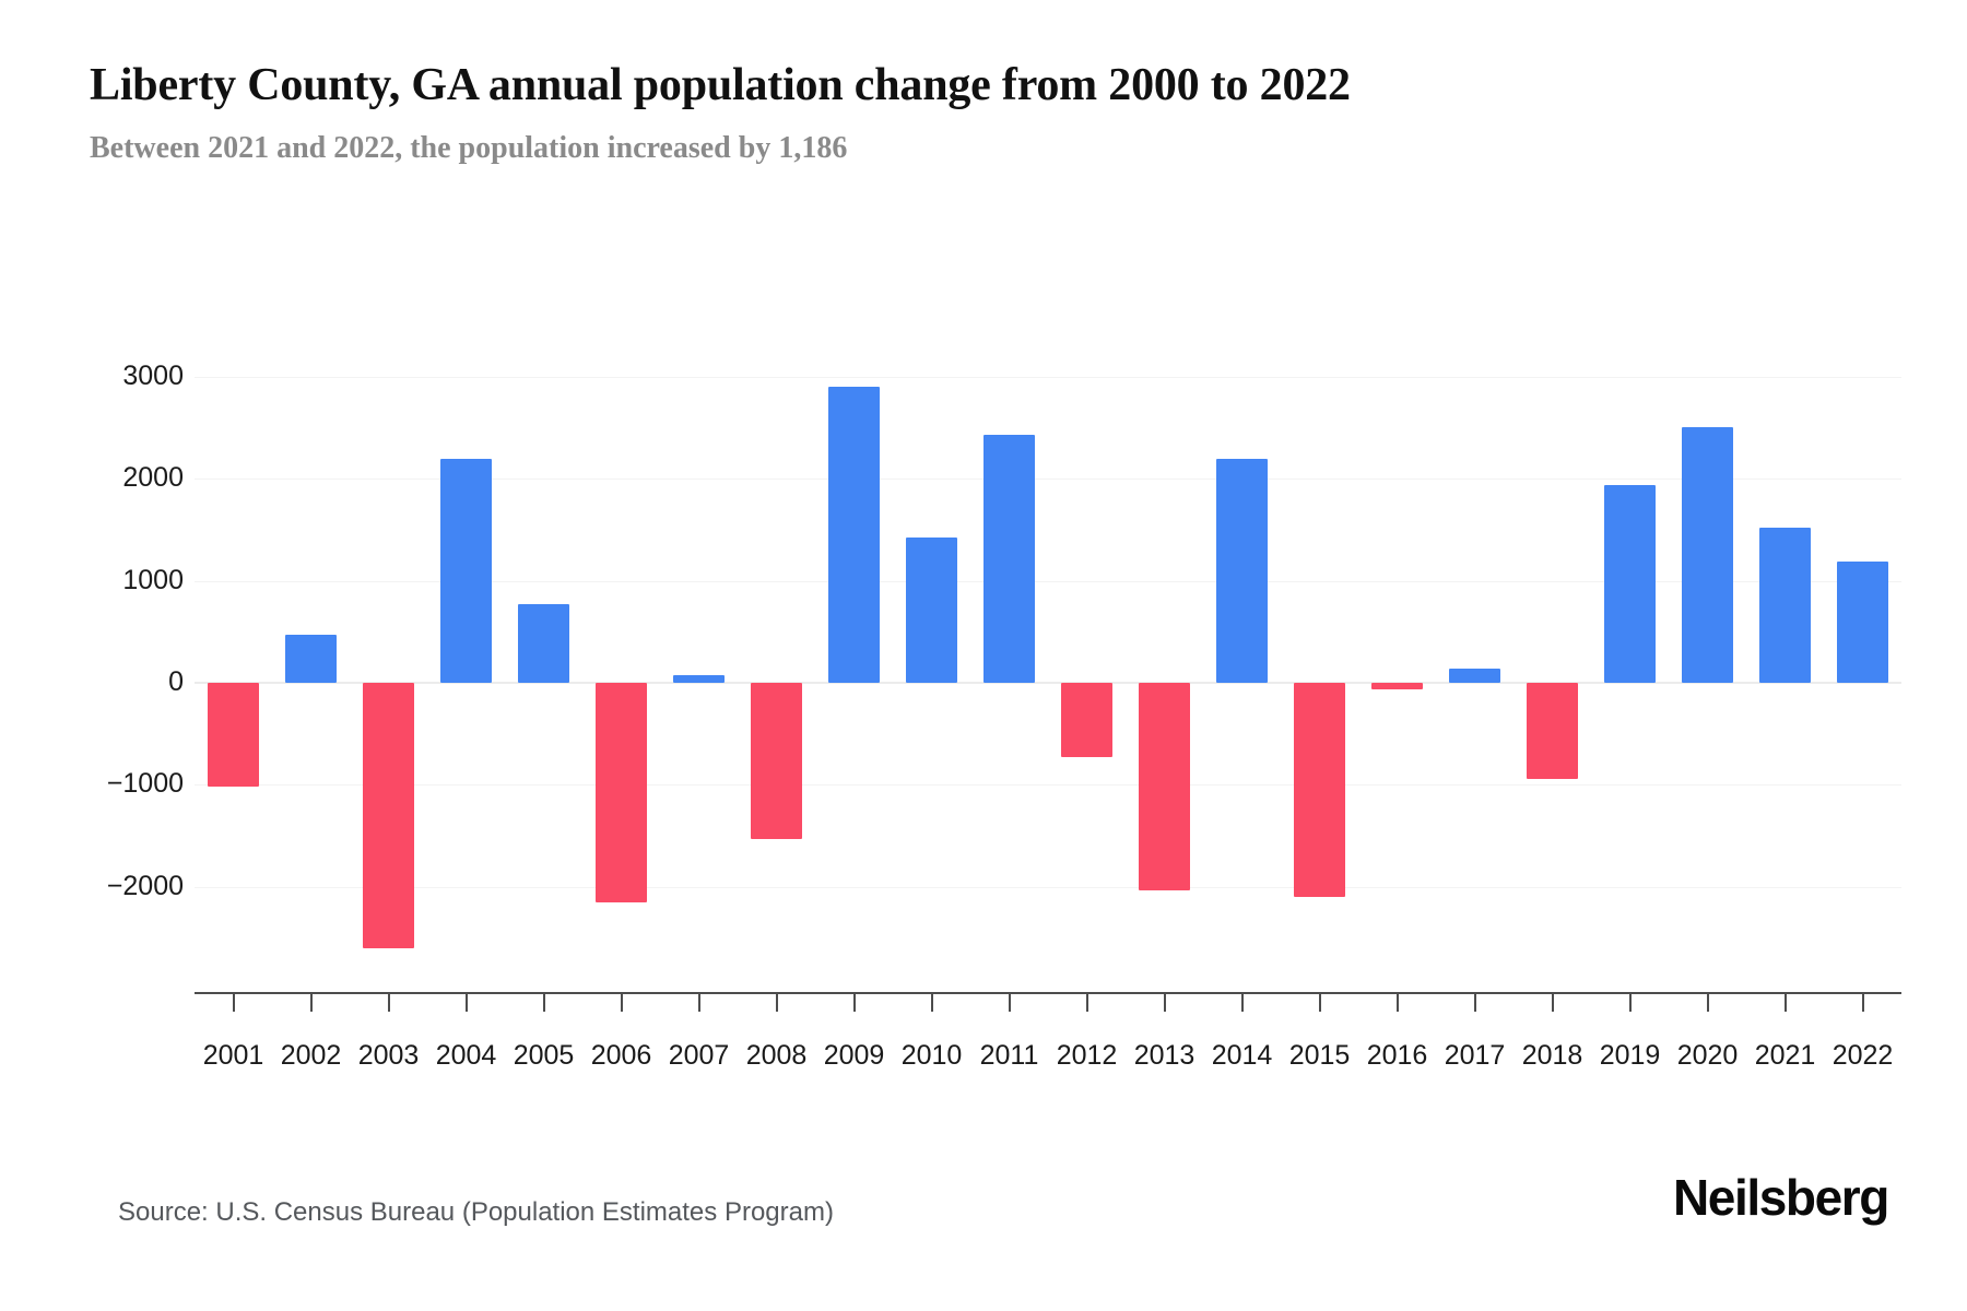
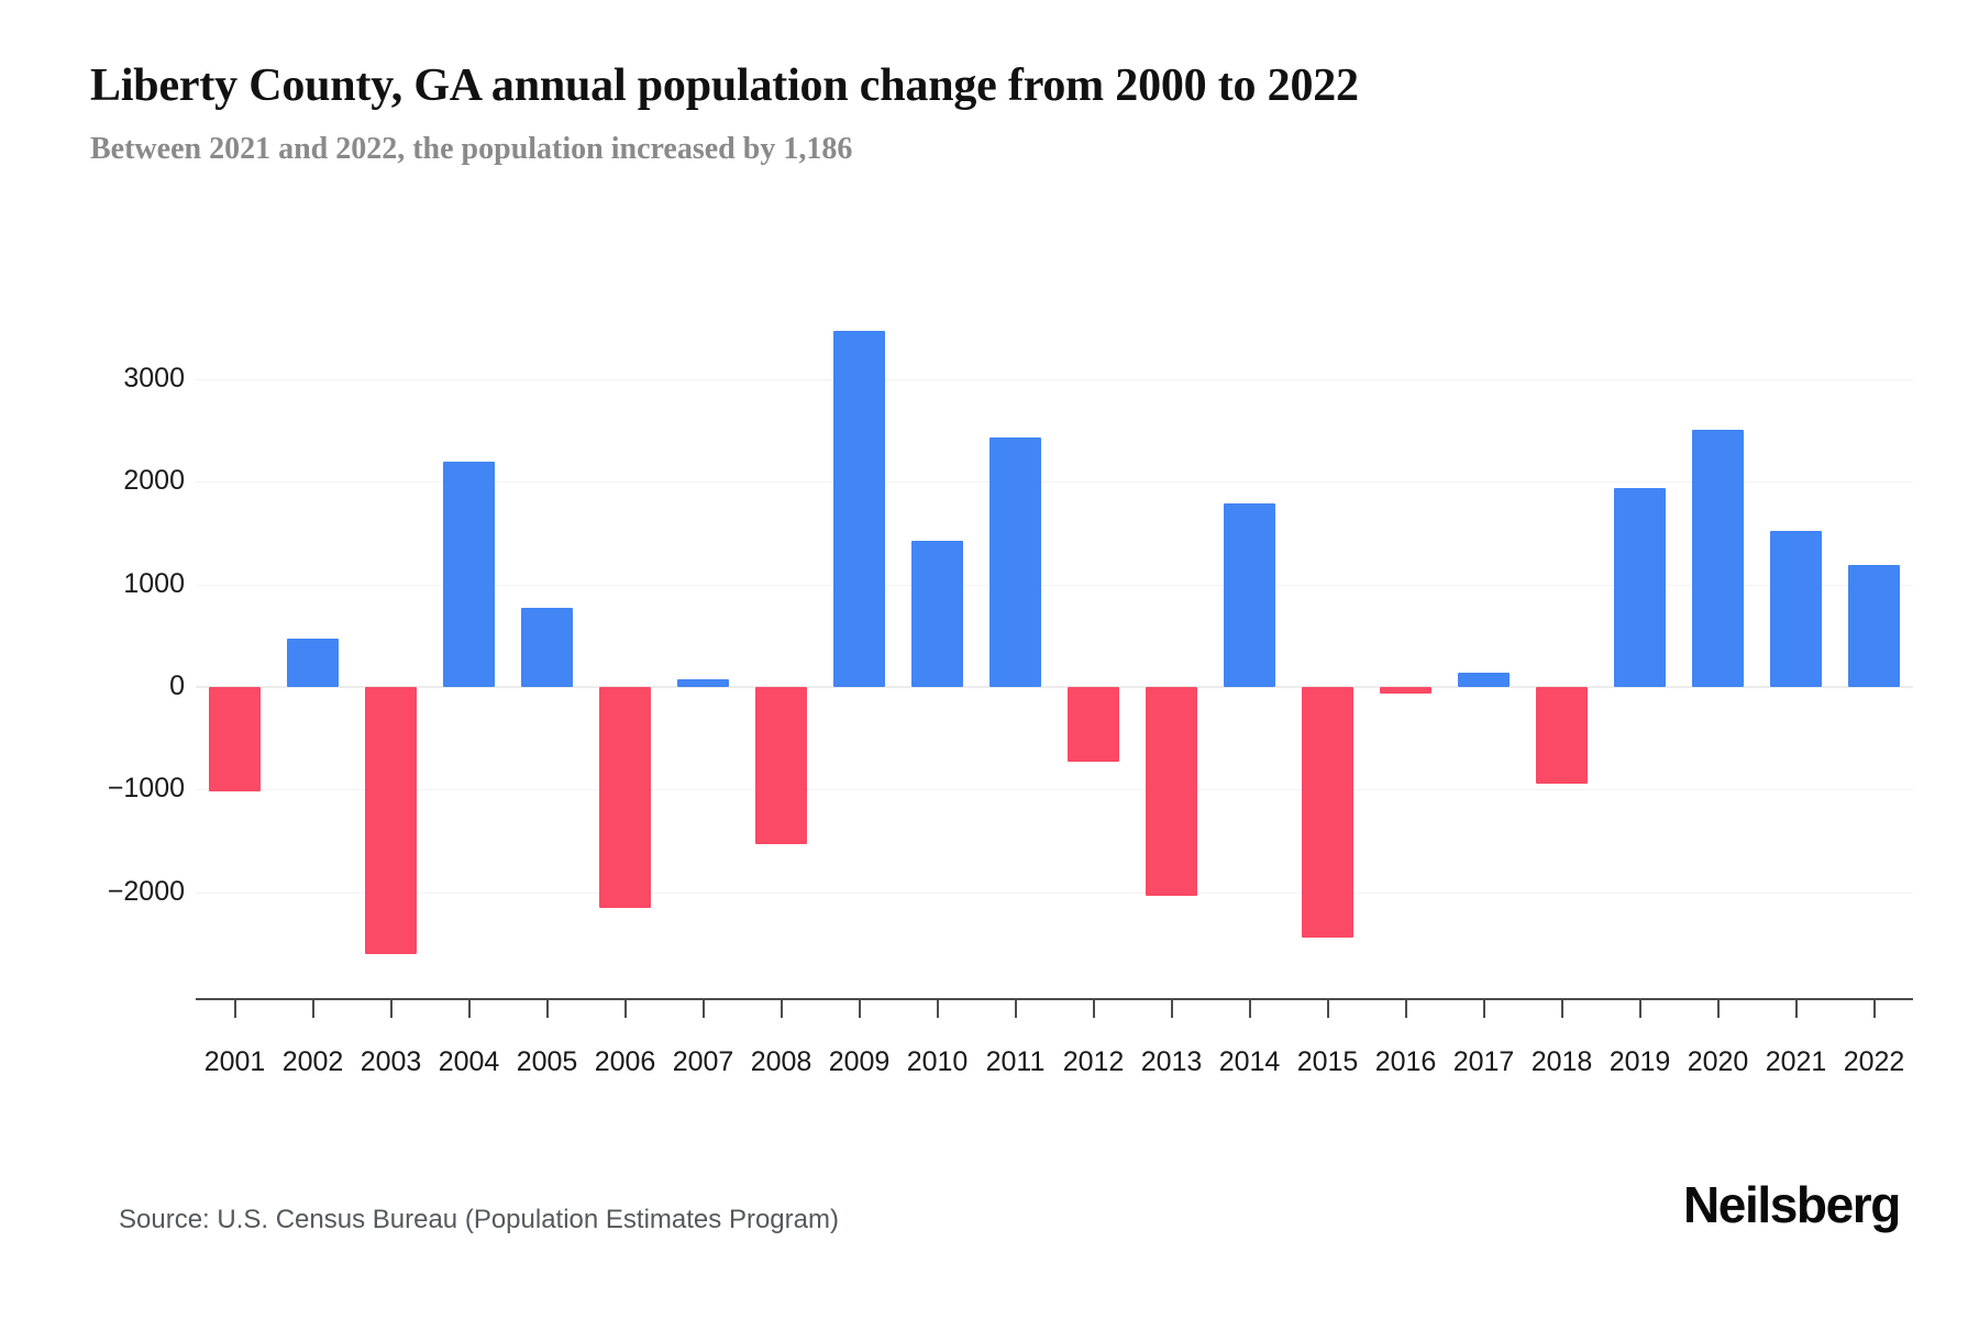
2009: 2900 -> 3500
2014: 2200 -> 1800
2015: -2100 -> -2400
